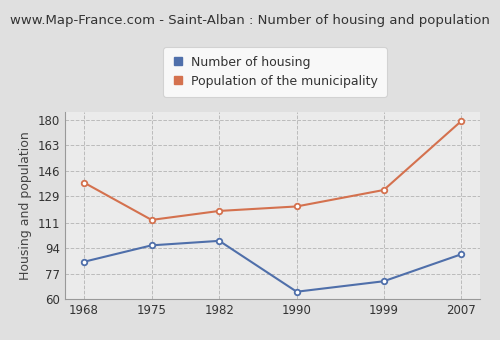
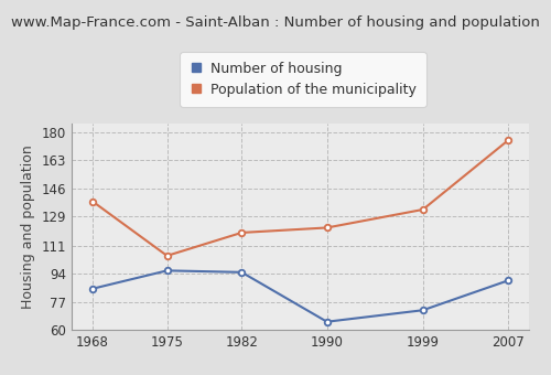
Population of the municipality/1975: 113 -> 105
Number of housing/1982: 99 -> 95
Population of the municipality/2007: 179 -> 175
